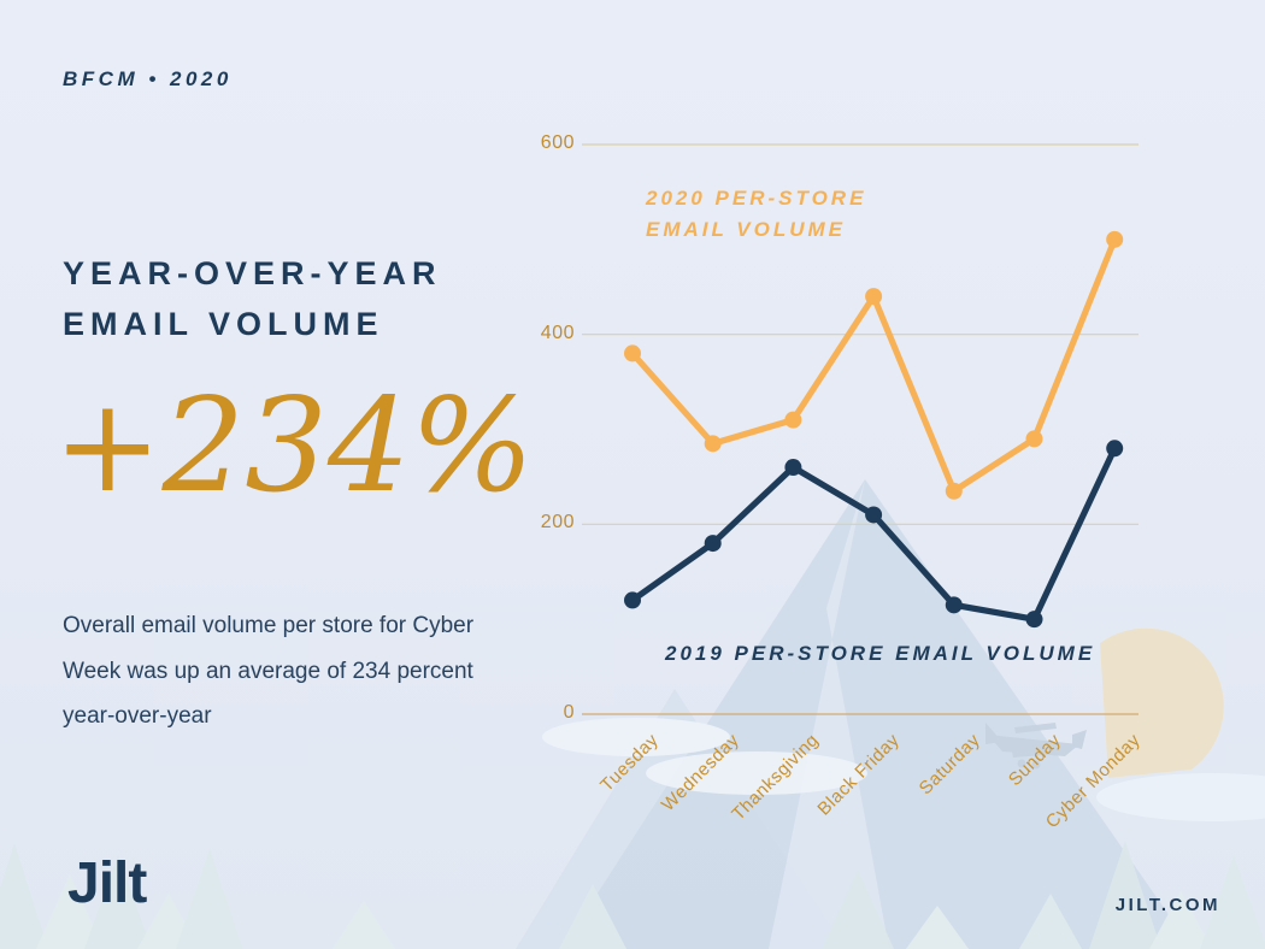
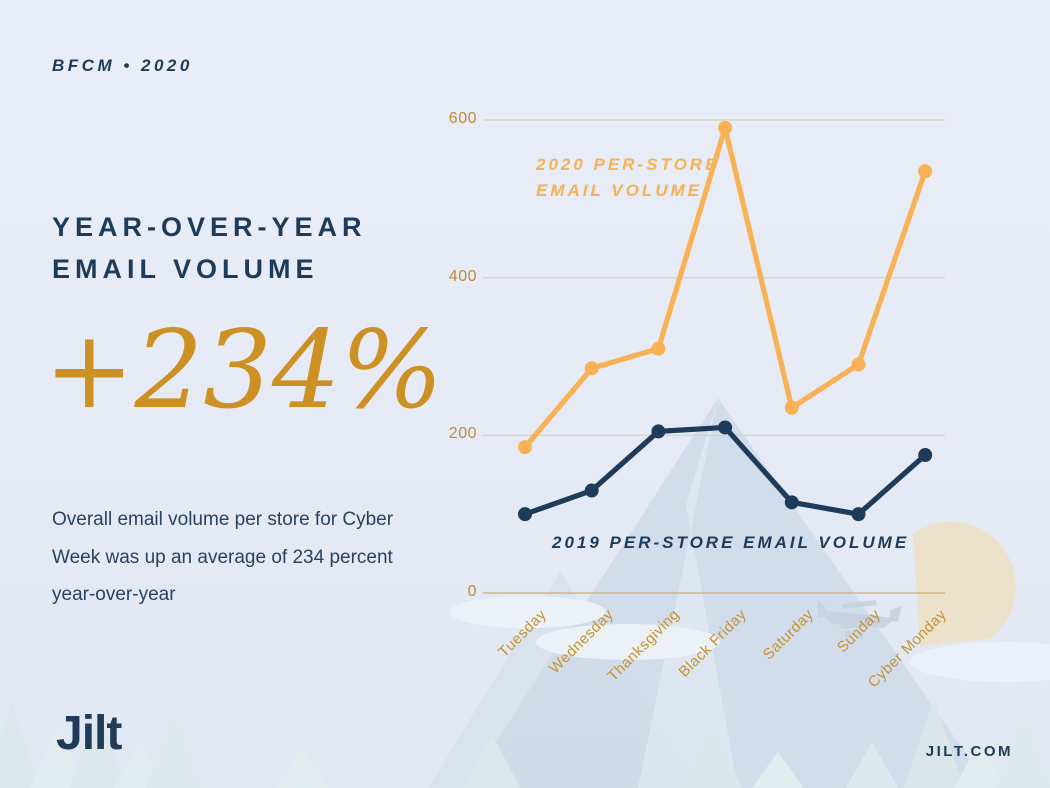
2020 PER-STORE EMAIL VOLUME/Tuesday: 380 -> 180
2019 PER-STORE EMAIL VOLUME/Tuesday: 120 -> 100
2019 PER-STORE EMAIL VOLUME/Wednesday: 180 -> 130
2019 PER-STORE EMAIL VOLUME/Thanksgiving: 260 -> 200
2020 PER-STORE EMAIL VOLUME/Black Friday: 440 -> 590
2020 PER-STORE EMAIL VOLUME/Cyber Monday: 500 -> 540
2019 PER-STORE EMAIL VOLUME/Cyber Monday: 280 -> 180
